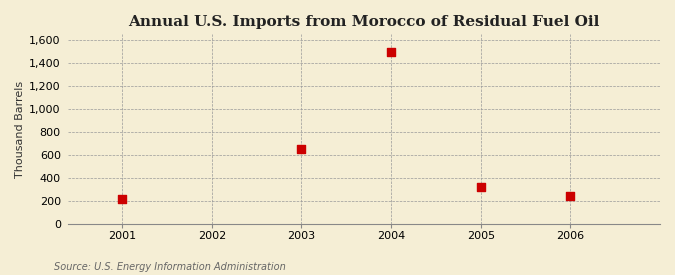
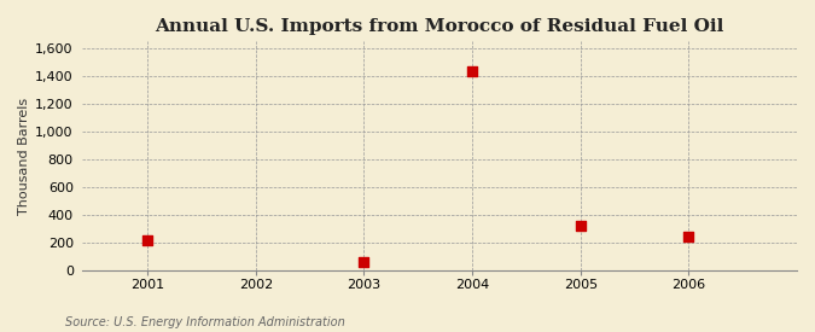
2003: 650 -> 60
2004: 1,500 -> 1,430
